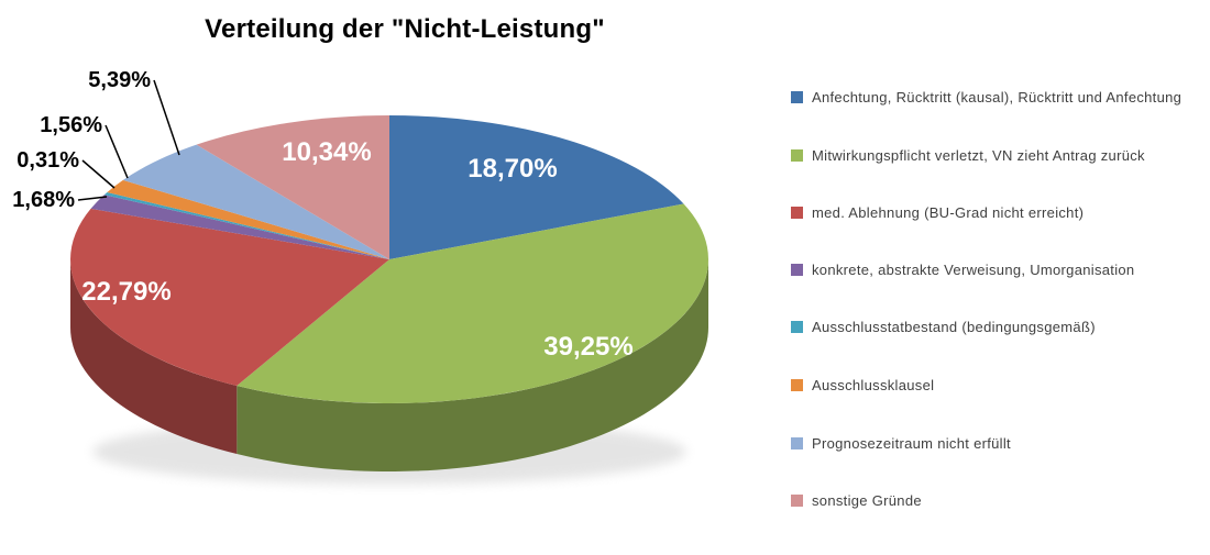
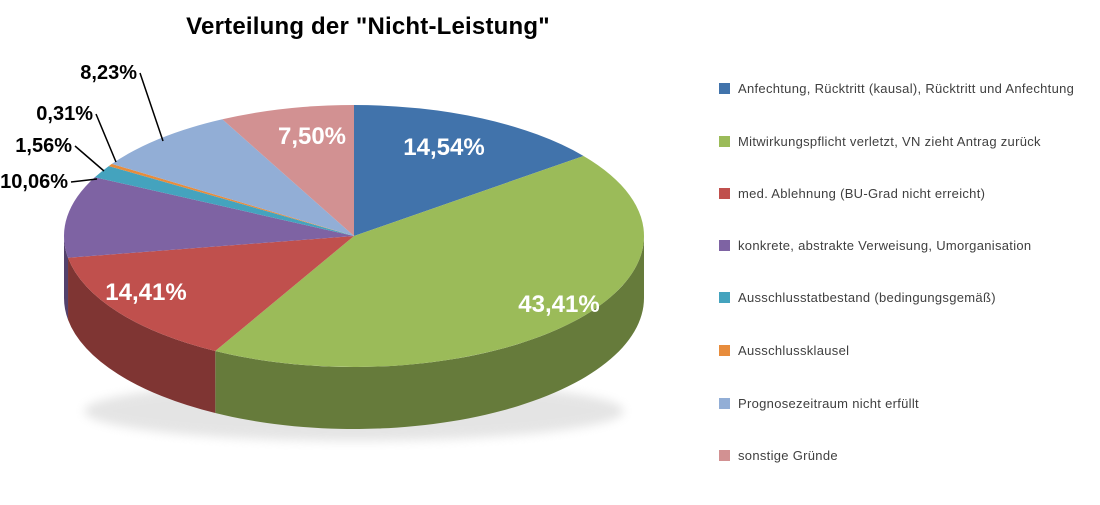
Anfechtung, Rücktritt (kausal), Rücktritt und Anfechtung: 18,70% -> 14,54%
Mitwirkungspflicht verletzt, VN zieht Antrag zurück: 39,25% -> 43,41%
med. Ablehnung (BU-Grad nicht erreicht): 22,79% -> 14,41%
konkrete, abstrakte Verweisung, Umorganisation: 1,68% -> 10,06%
Ausschlusstatbestand (bedingungsgemäß): 0,31% -> 1,56%
Ausschlussklausel: 1,56% -> 0,31%
Prognosezeitraum nicht erfüllt: 5,39% -> 8,23%
sonstige Gründe: 10,34% -> 7,50%
